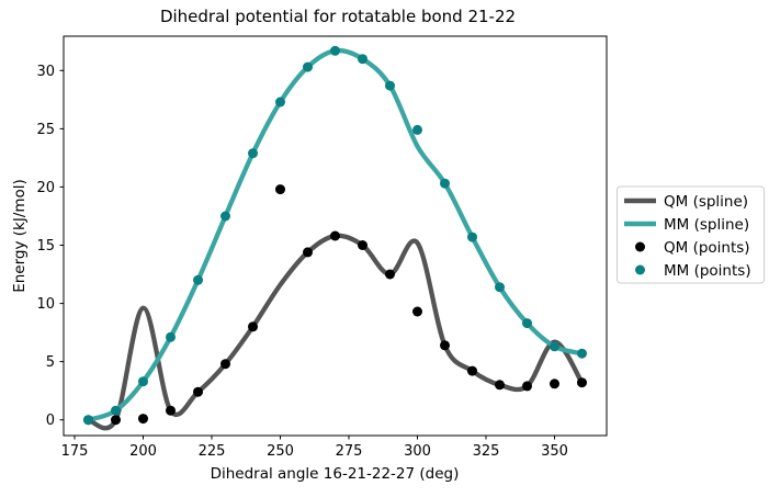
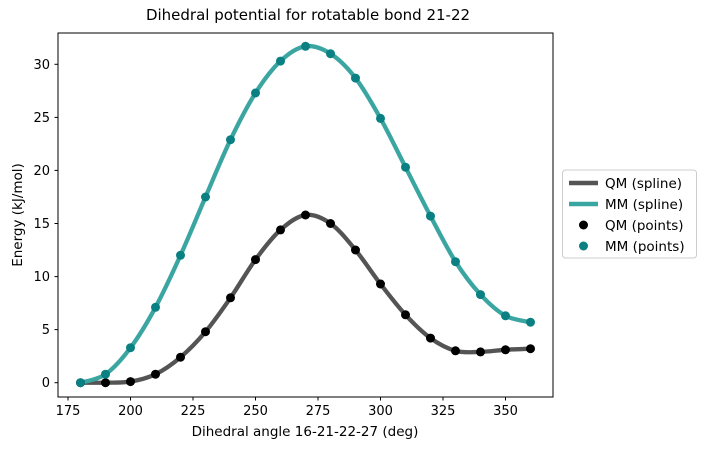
QM (spline)/200: 9.6 -> 0.1
QM (points)/250: 19.8 -> 11.6
QM (spline)/300: 15.2 -> 9.3
MM (spline)/300: 23.5 -> 24.9
QM (spline)/350: 6.7 -> 3.1
